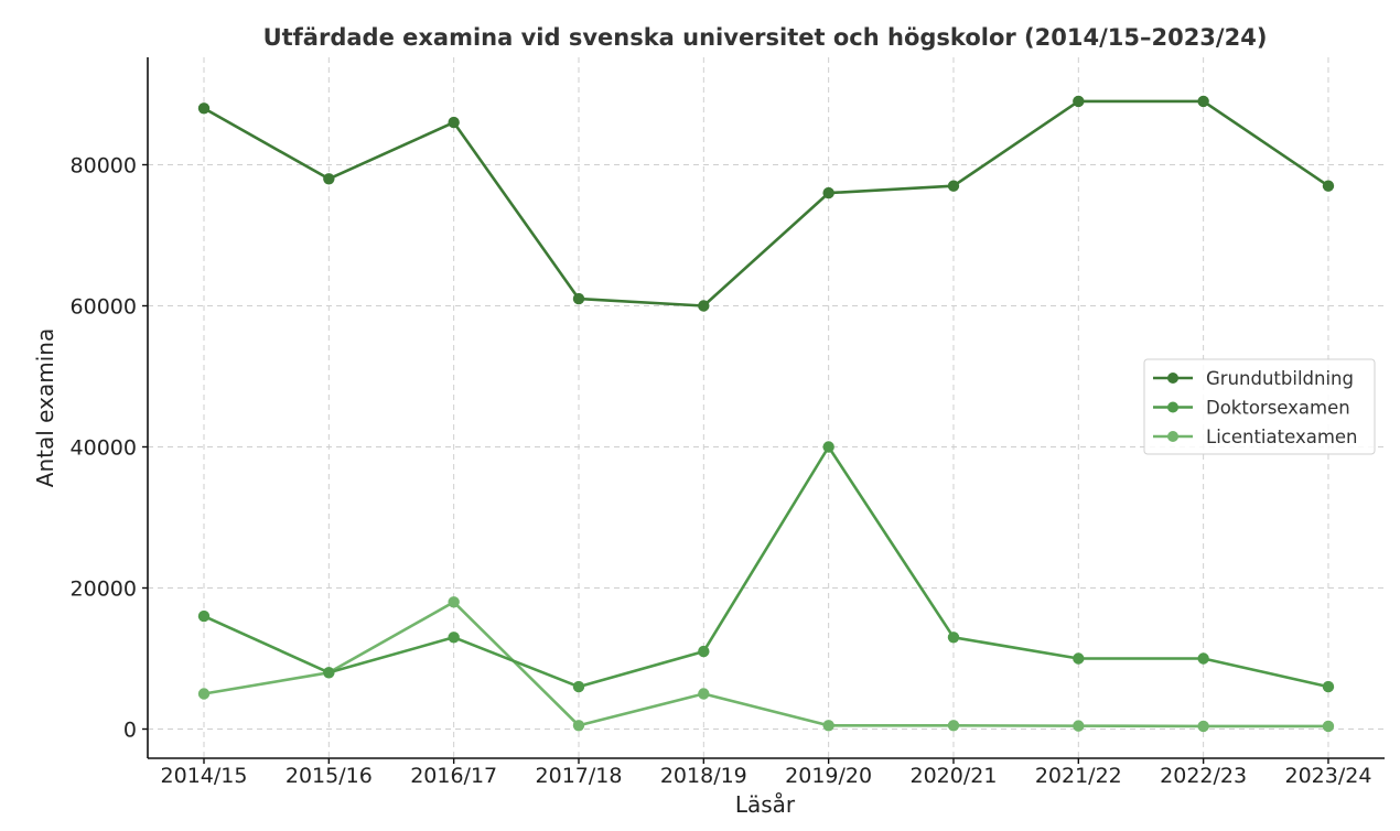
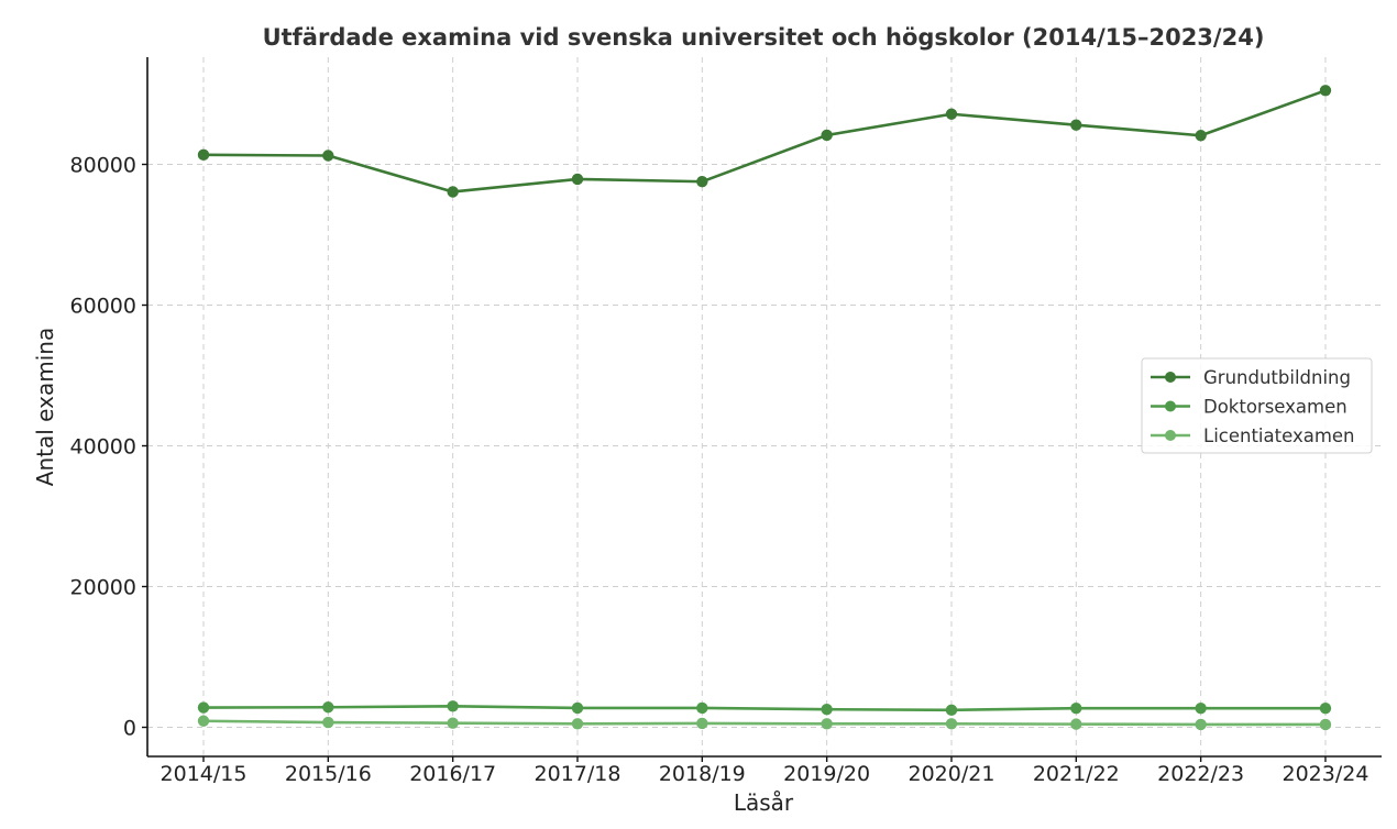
Grundutbildning/2014/15: 88000 -> 81000
Doktorsexamen/2014/15: 16000 -> 3000
Licentiatexamen/2014/15: 5000 -> 1000
Grundutbildning/2015/16: 78000 -> 81000
Doktorsexamen/2015/16: 8000 -> 3000
Licentiatexamen/2015/16: 8000 -> 1000
Grundutbildning/2016/17: 86000 -> 76000
Doktorsexamen/2016/17: 13000 -> 3000
Licentiatexamen/2016/17: 18000 -> 1000
Grundutbildning/2017/18: 61000 -> 78000
Doktorsexamen/2017/18: 6000 -> 3000
Grundutbildning/2018/19: 60000 -> 78000
Doktorsexamen/2018/19: 11000 -> 3000
Licentiatexamen/2018/19: 5000 -> 1000
Grundutbildning/2019/20: 76000 -> 84000
Doktorsexamen/2019/20: 40000 -> 3000
Grundutbildning/2020/21: 77000 -> 87000
Doktorsexamen/2020/21: 13000 -> 2000
Grundutbildning/2021/22: 89000 -> 86000
Doktorsexamen/2021/22: 10000 -> 3000
Grundutbildning/2022/23: 89000 -> 84000
Doktorsexamen/2022/23: 10000 -> 3000
Grundutbildning/2023/24: 77000 -> 90000
Doktorsexamen/2023/24: 6000 -> 3000
